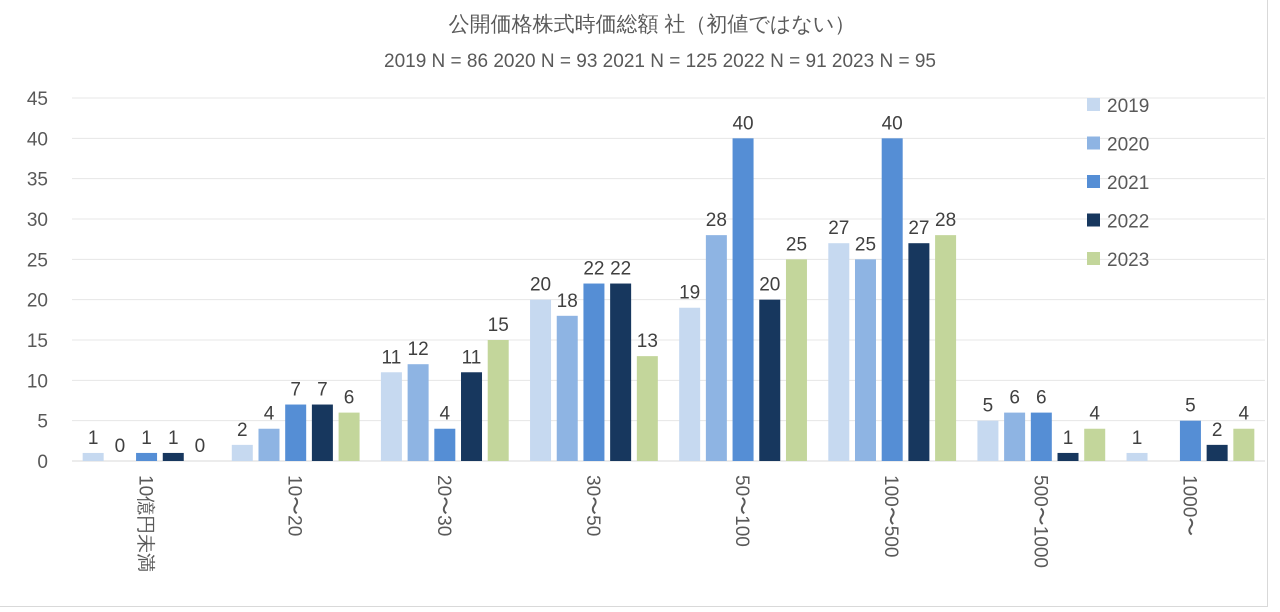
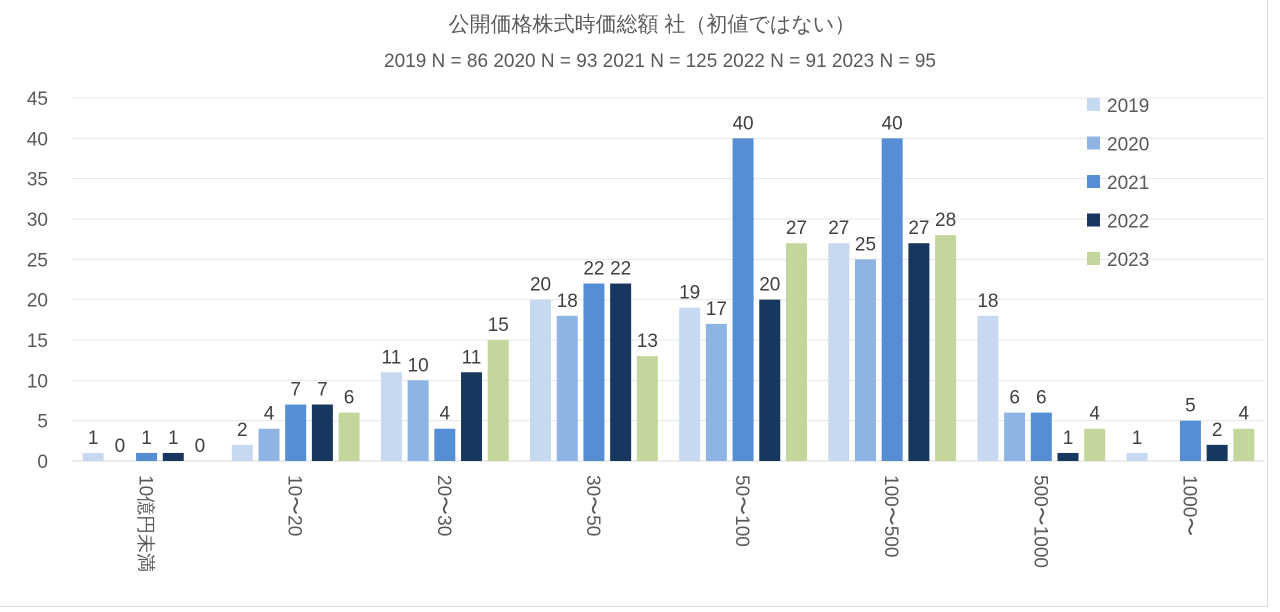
2020/20〜30: 12 -> 10
2020/50〜100: 28 -> 17
2023/50〜100: 25 -> 27
2019/500〜1000: 5 -> 18
